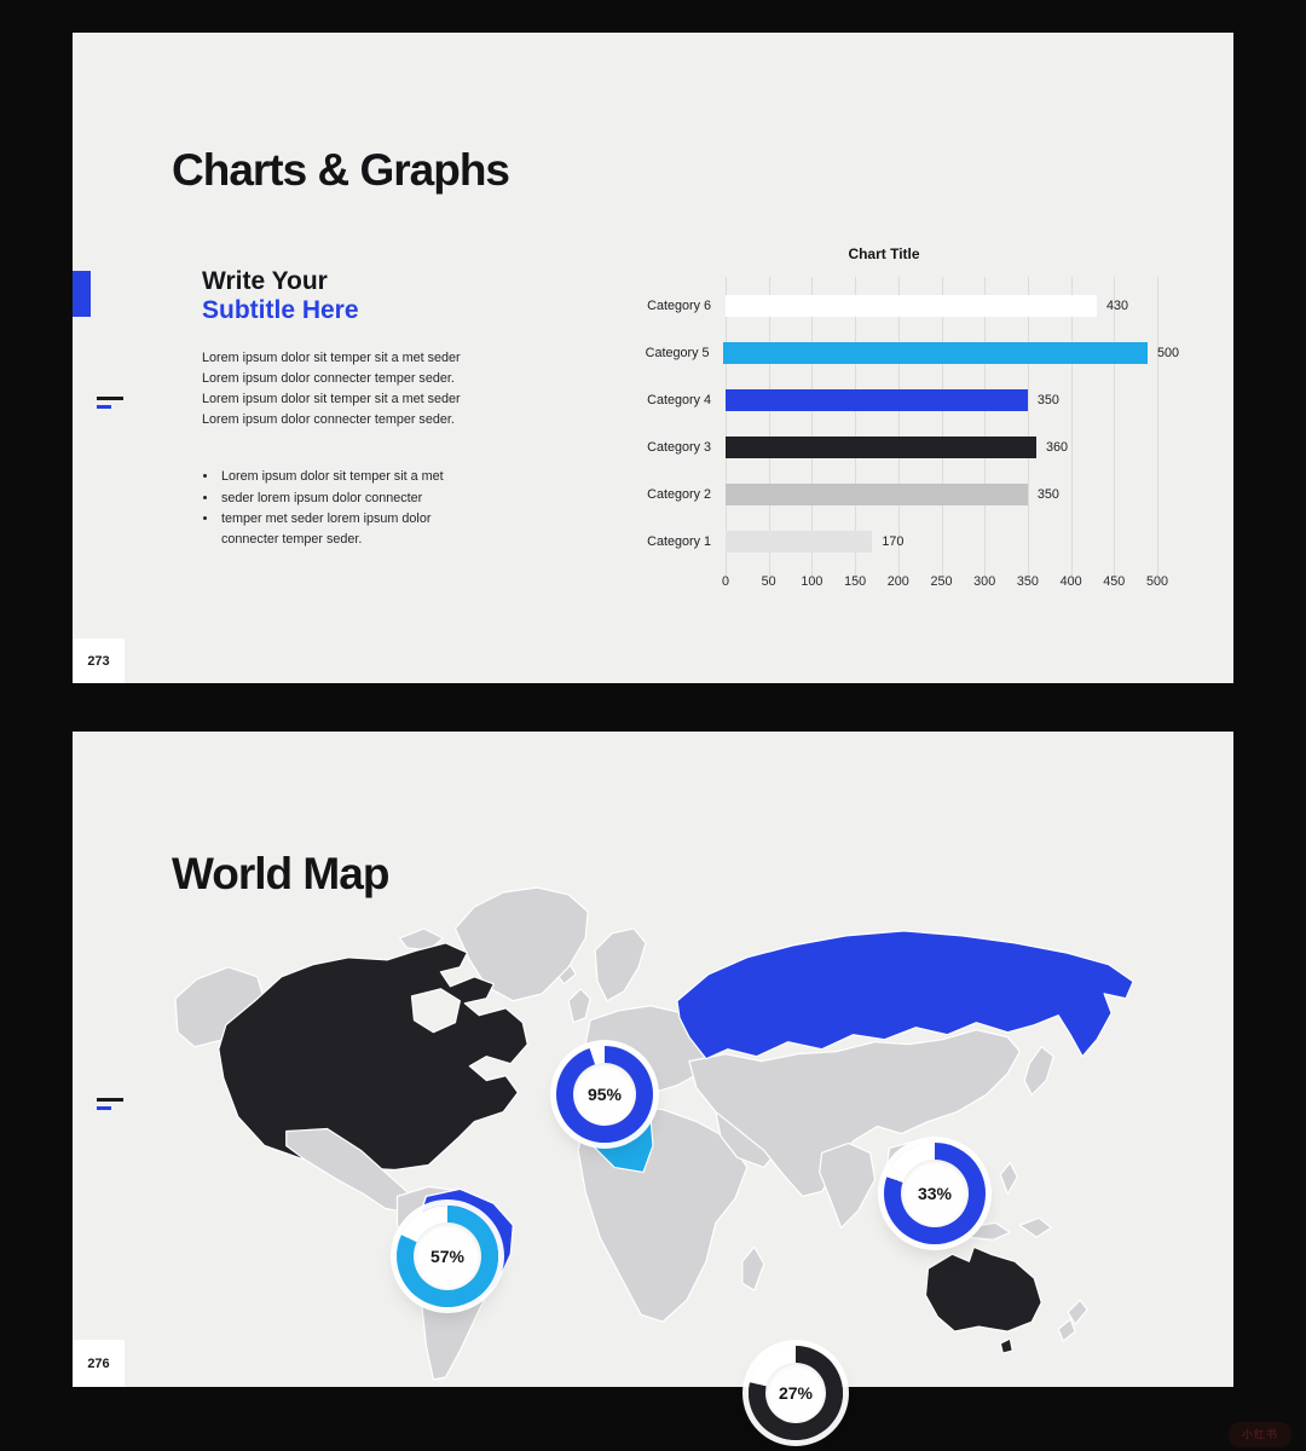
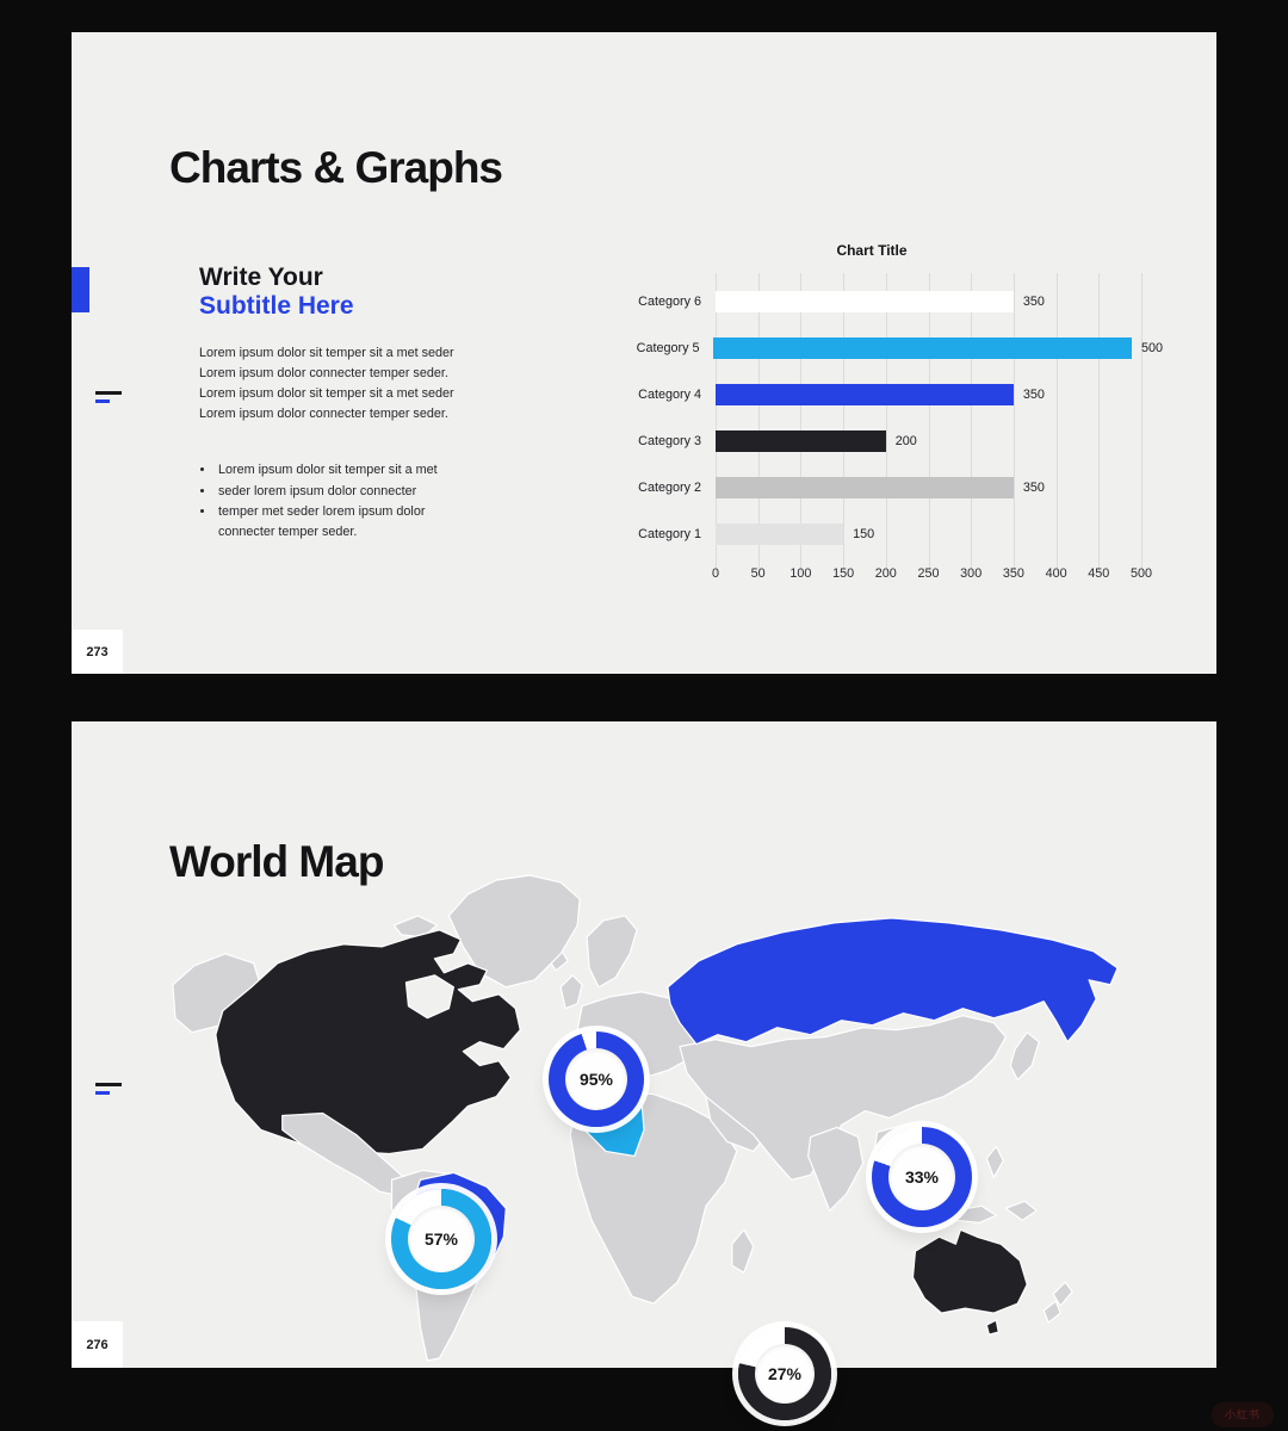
Category 6: 430 -> 350
Category 3: 360 -> 200
Category 1: 170 -> 150
